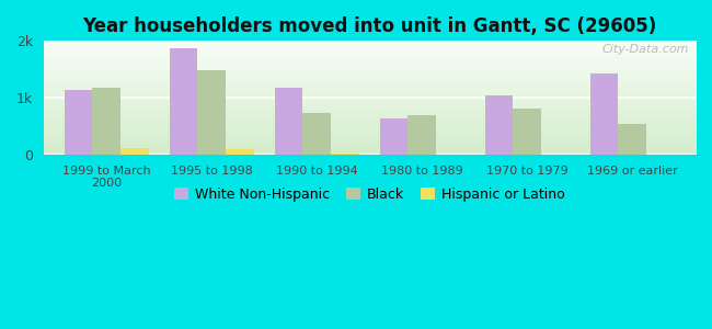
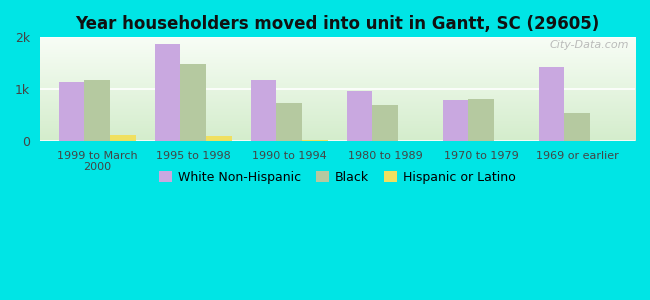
White Non-Hispanic/1980 to 1989: 0.64k -> 0.96k
White Non-Hispanic/1970 to 1979: 1.04k -> 0.80k
